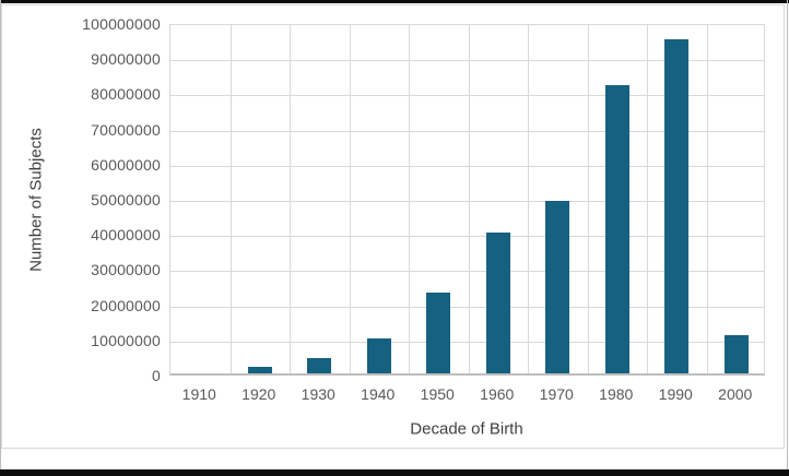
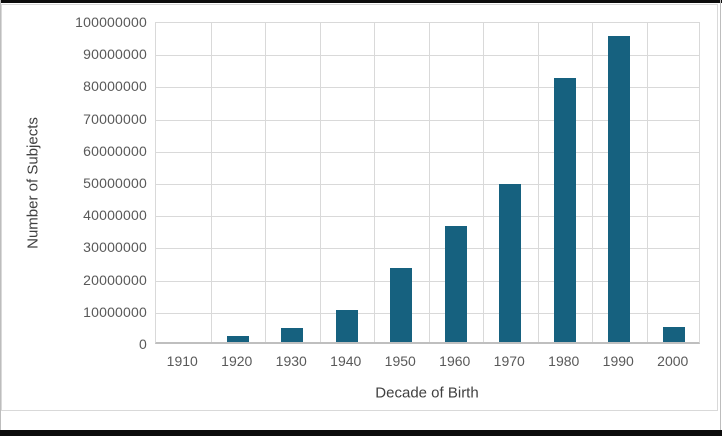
1960: 40000000 -> 36000000
2000: 11000000 -> 5000000
